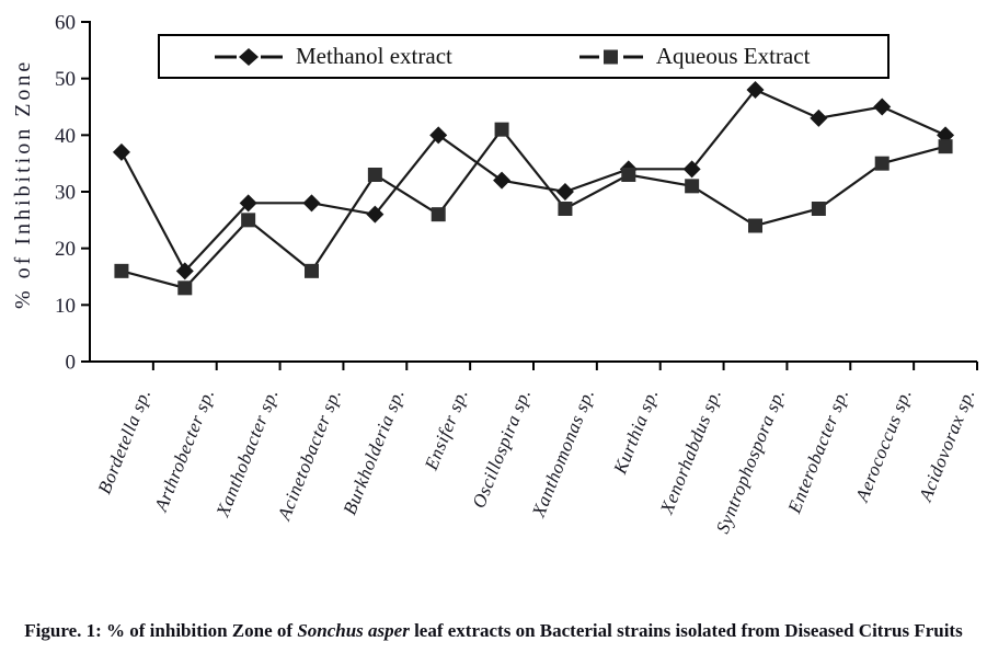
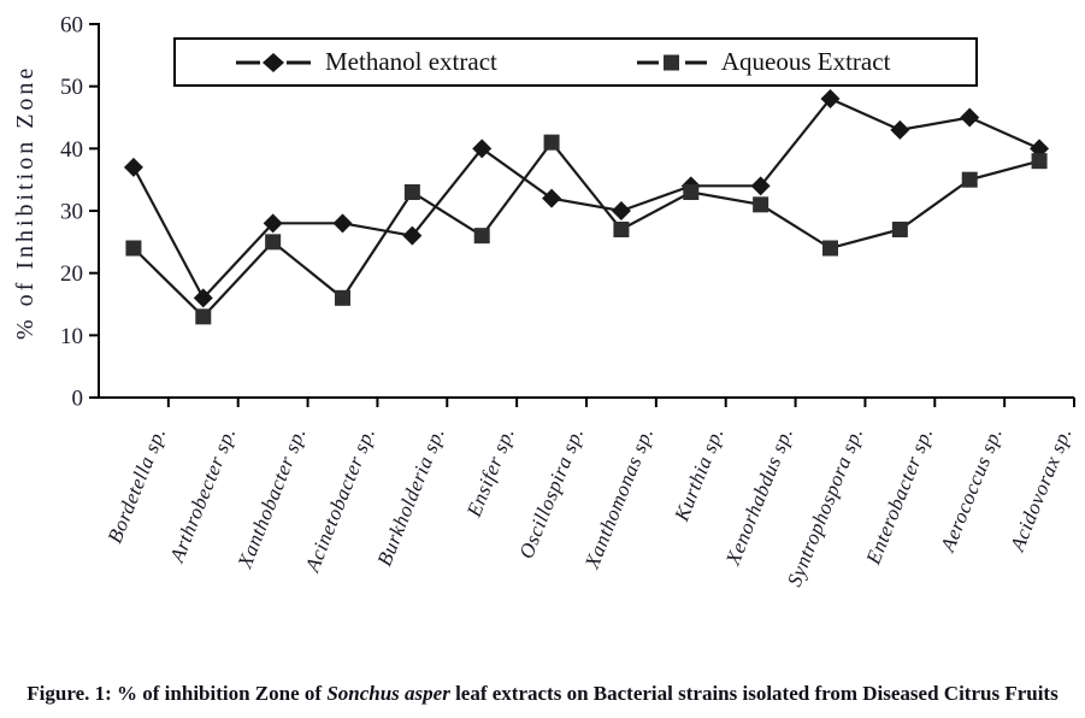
Aqueous Extract/Bordetella sp.: 16 -> 24
